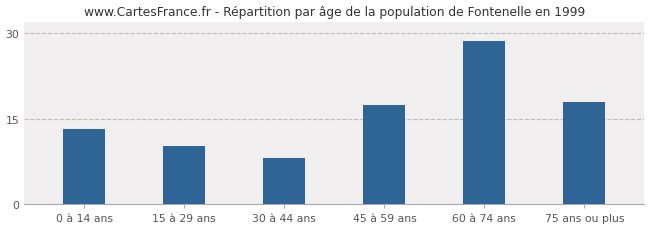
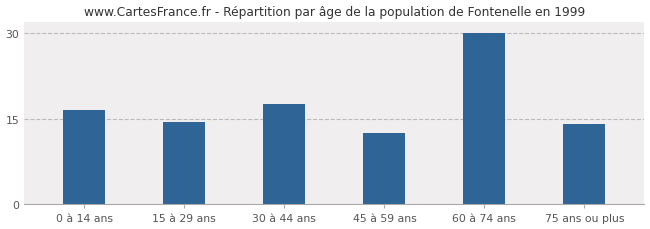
0 à 14 ans: 13.2 -> 16.5
15 à 29 ans: 10.2 -> 14.4
30 à 44 ans: 8.2 -> 17.5
45 à 59 ans: 17.4 -> 12.5
60 à 74 ans: 28.6 -> 30.0
75 ans ou plus: 18.0 -> 14.0
